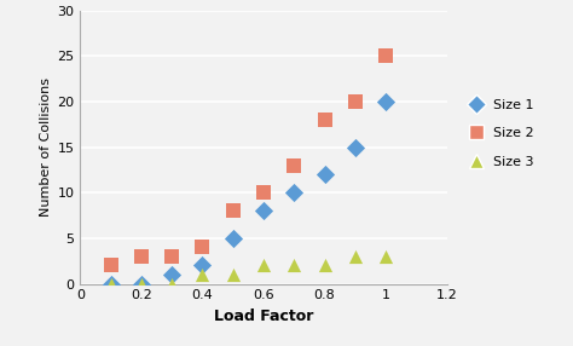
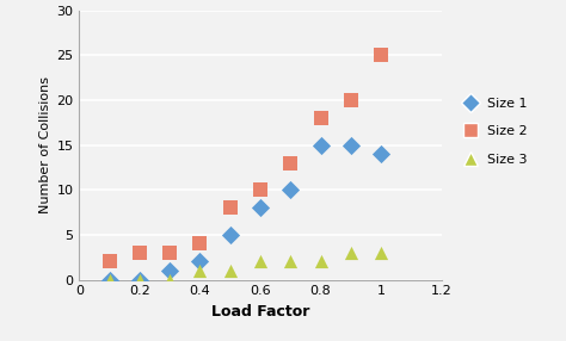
Size 1/0.8: 12 -> 15
Size 1/1: 20 -> 14
